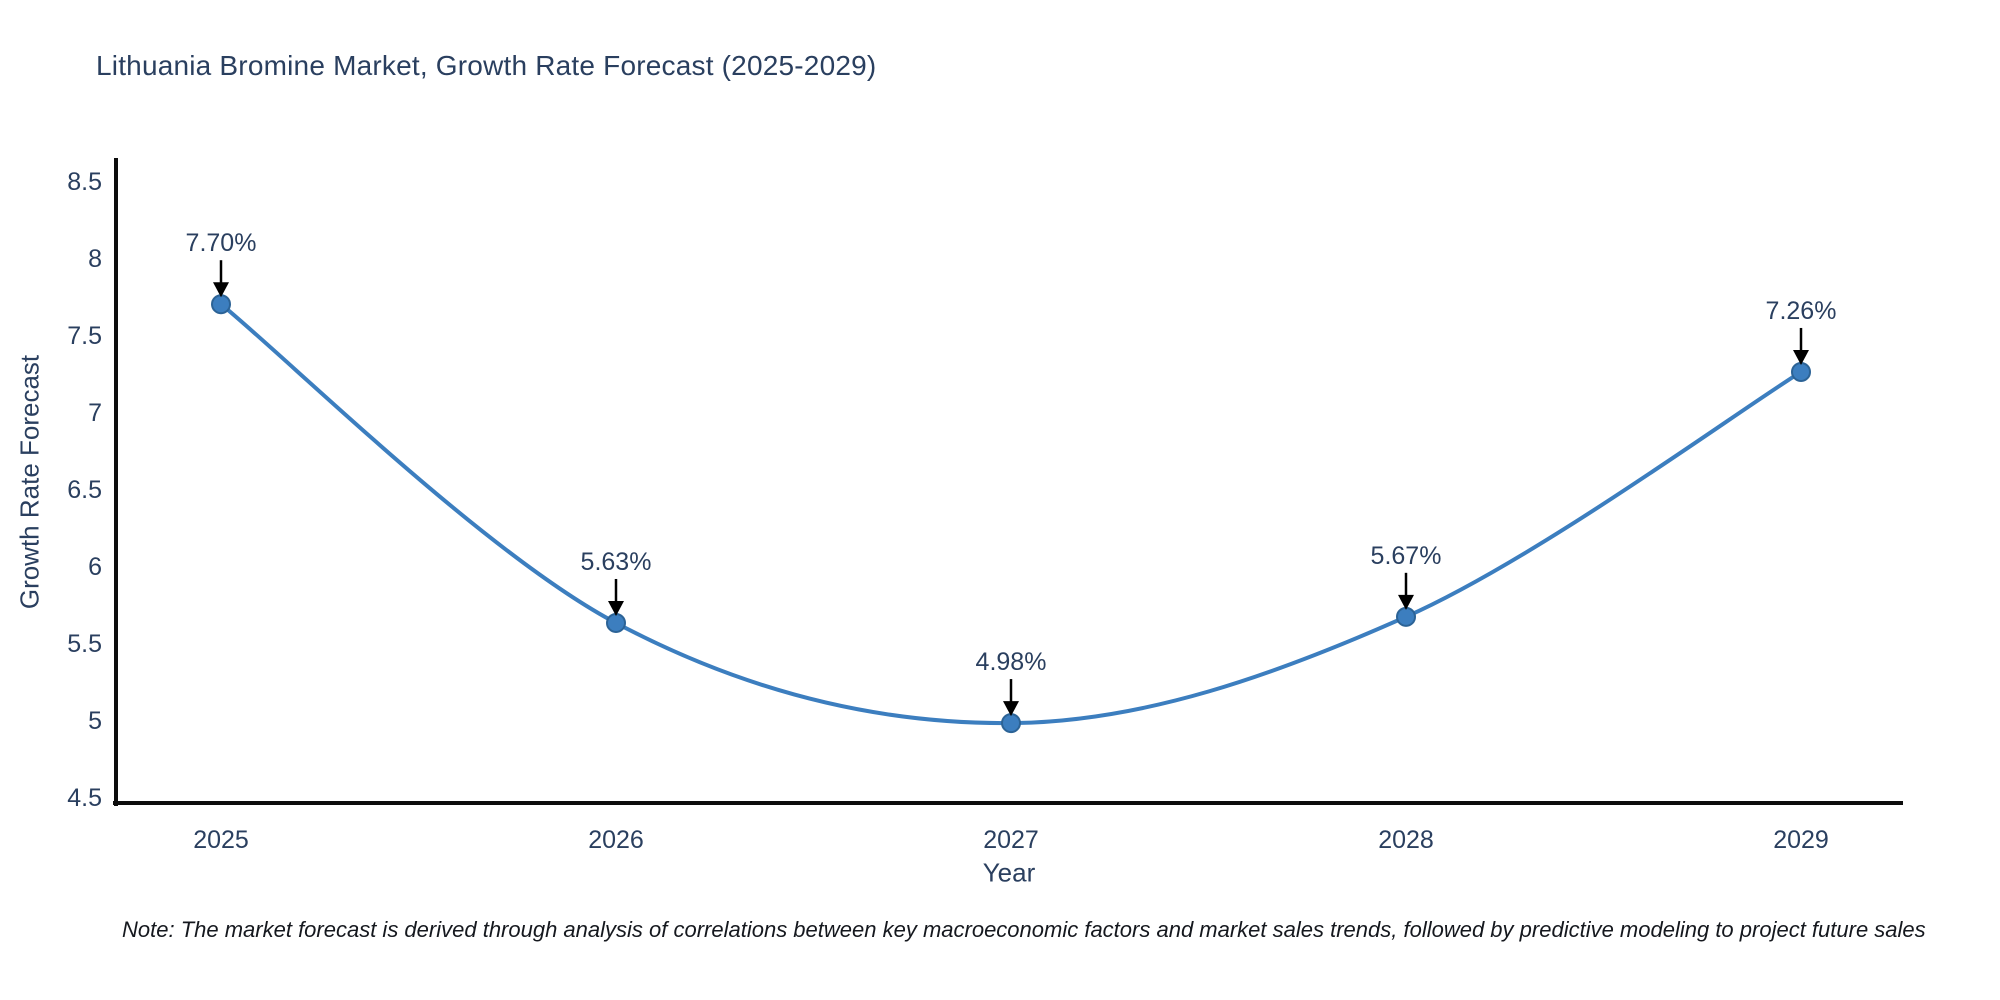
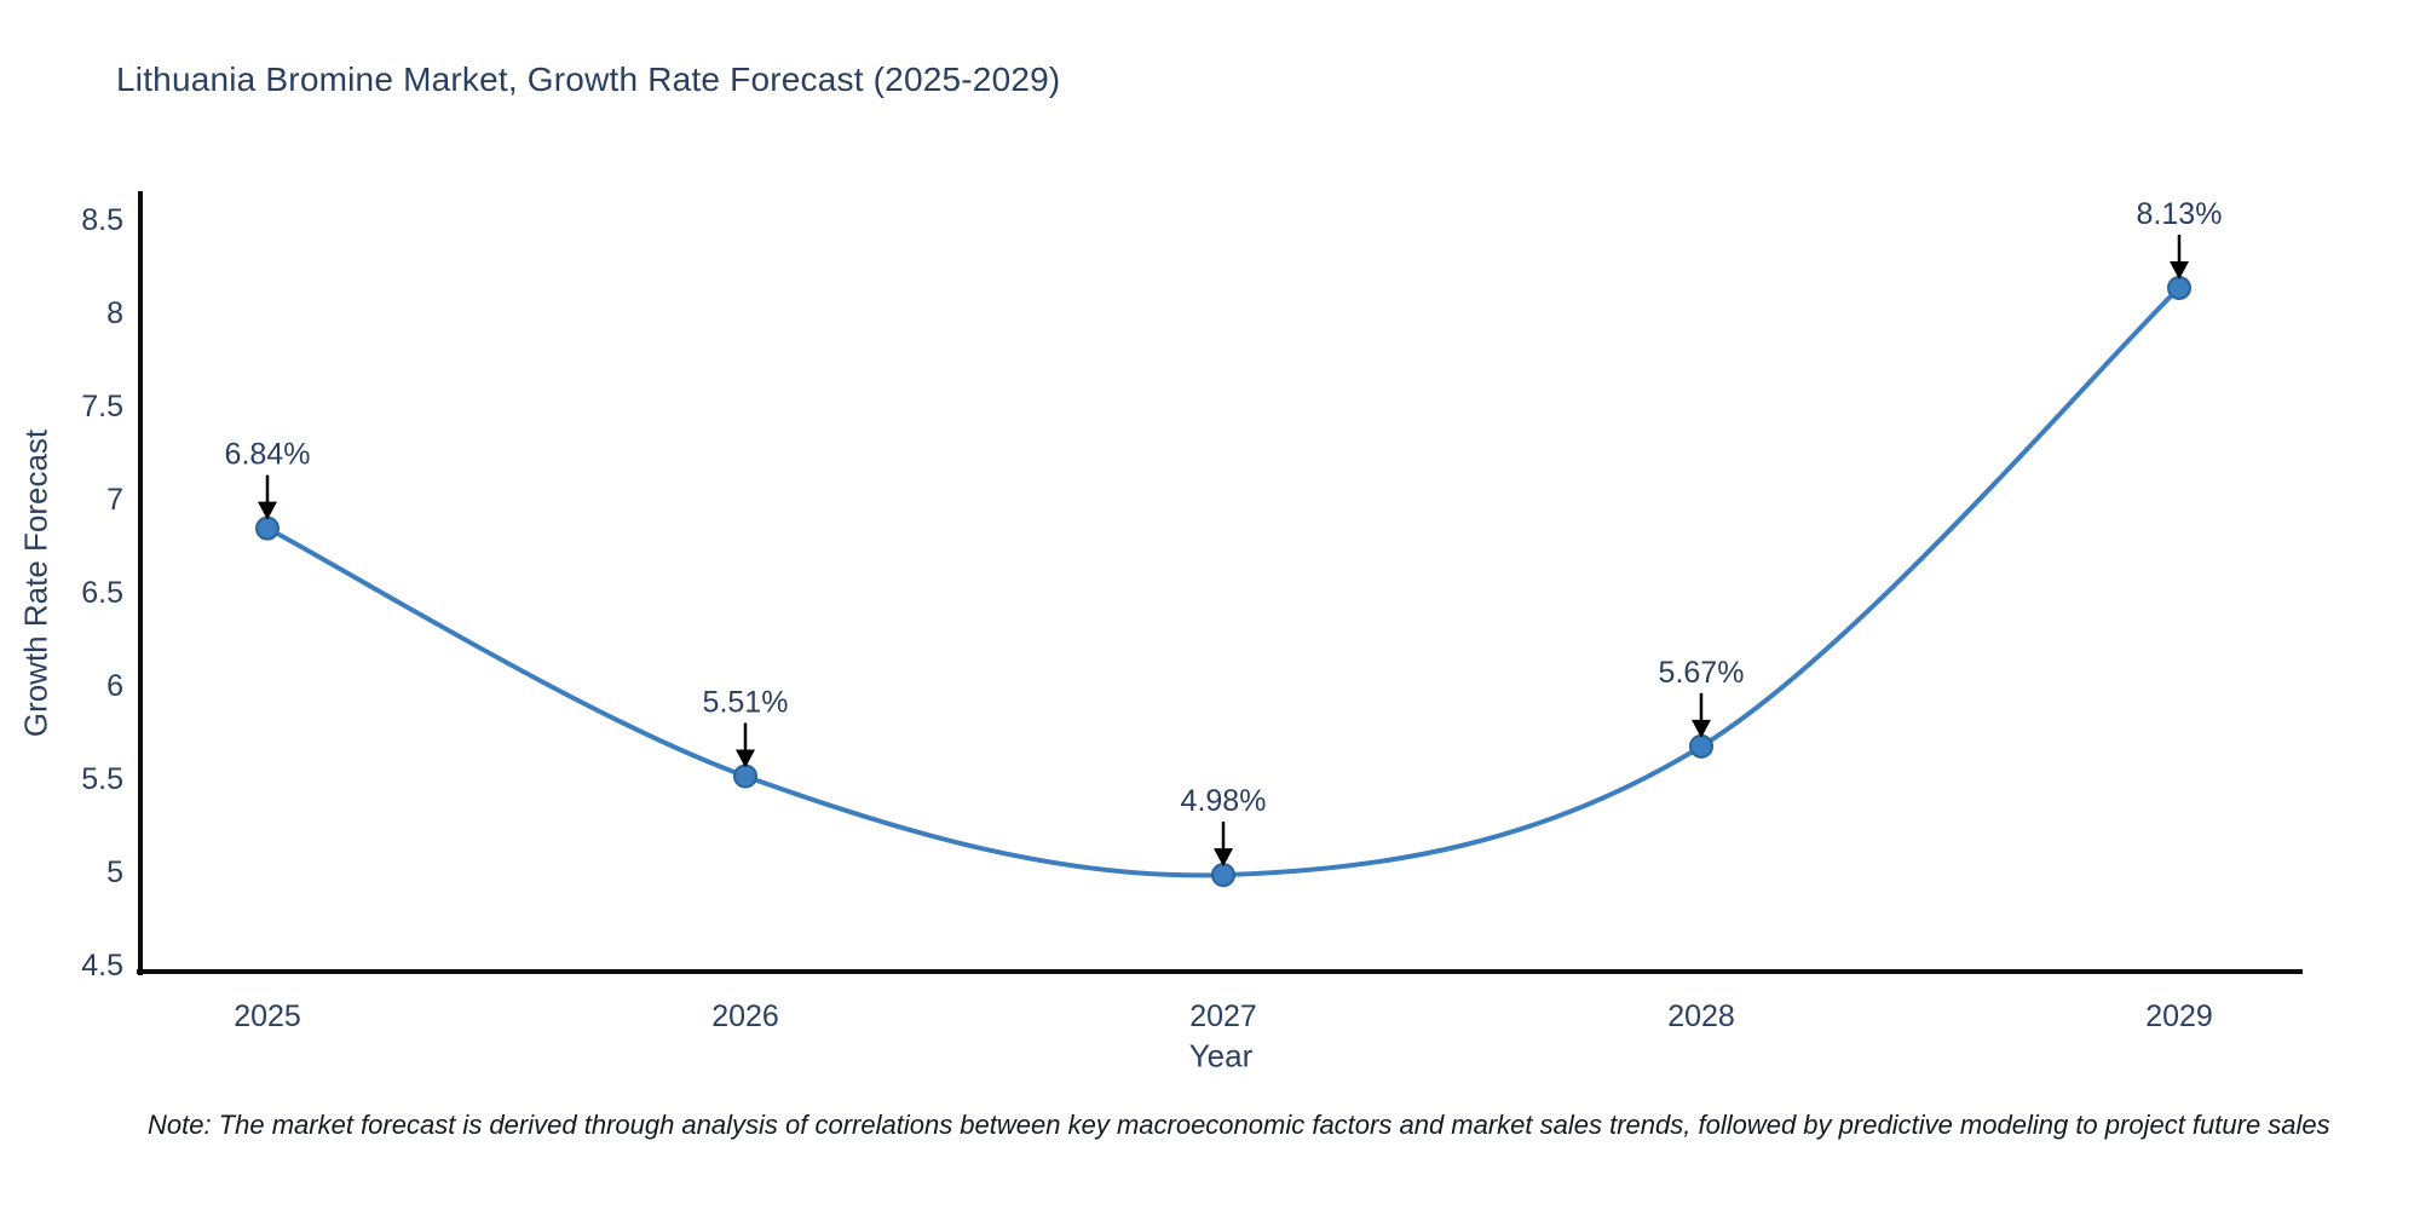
2025: 7.70% -> 6.84%
2026: 5.63% -> 5.51%
2029: 7.26% -> 8.13%
